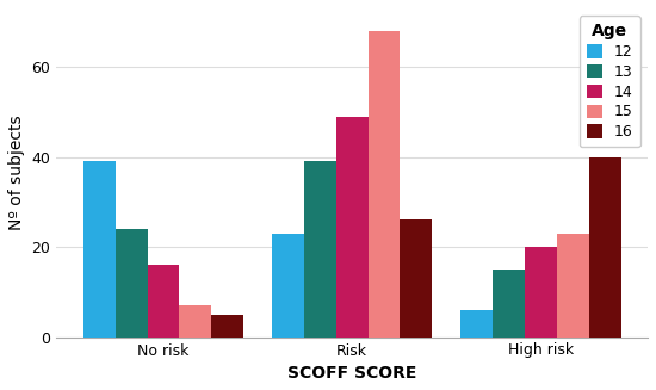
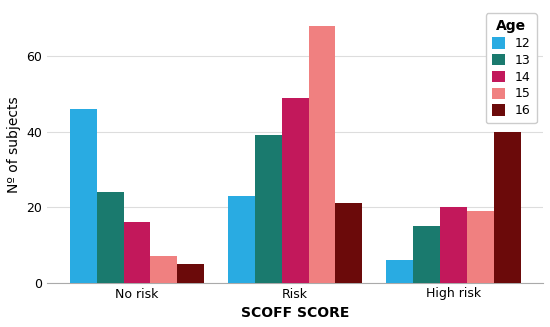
12/No risk: 39 -> 46
16/Risk: 26 -> 21
15/High risk: 23 -> 19
